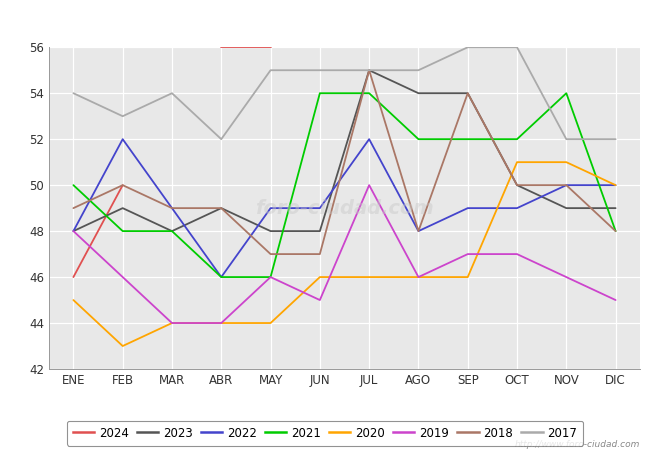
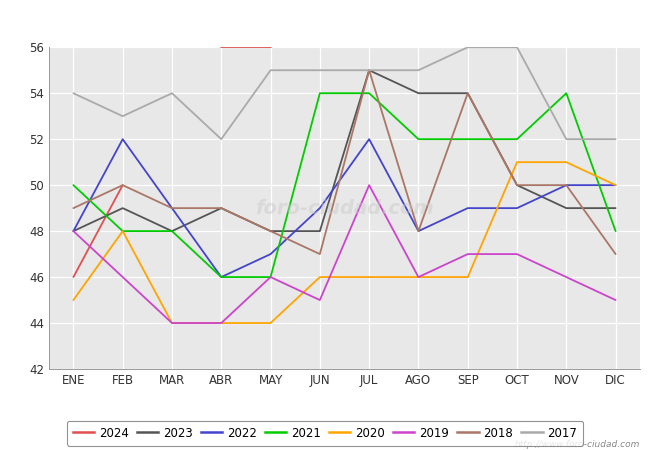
2020/FEB: 43 -> 48
2022/MAY: 49 -> 47
2018/MAY: 47 -> 48
2018/DIC: 48 -> 47
